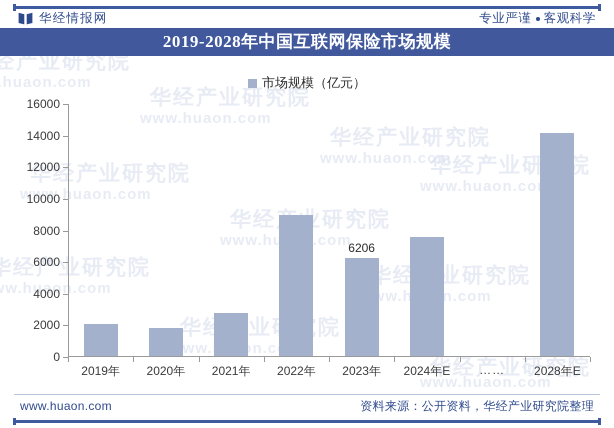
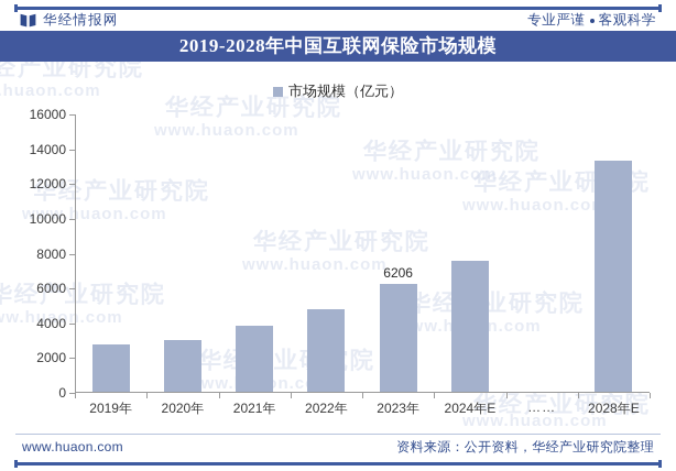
2019年: 2000 -> 2700
2020年: 1800 -> 3000
2021年: 2700 -> 3800
2022年: 8900 -> 4800
2028年E: 14100 -> 13300
